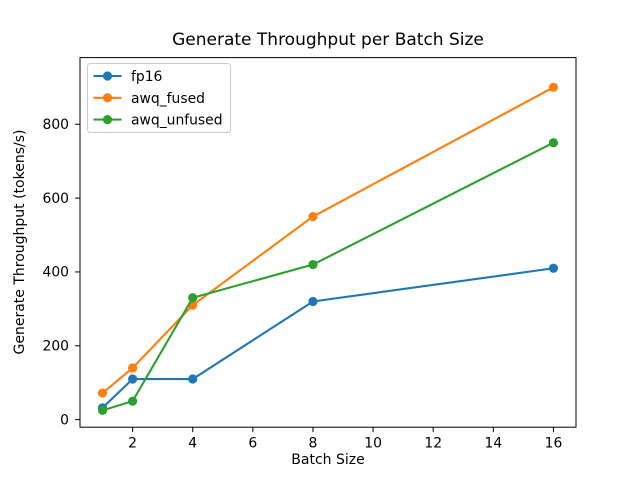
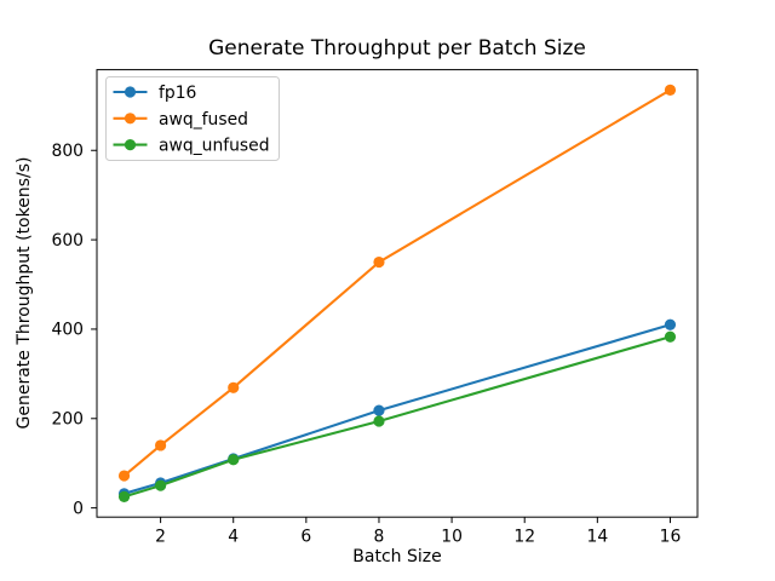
fp16/2: 110 -> 60
awq_fused/4: 310 -> 270
awq_unfused/4: 330 -> 110
fp16/8: 320 -> 220
awq_unfused/8: 420 -> 190
awq_fused/16: 900 -> 940
awq_unfused/16: 750 -> 380
